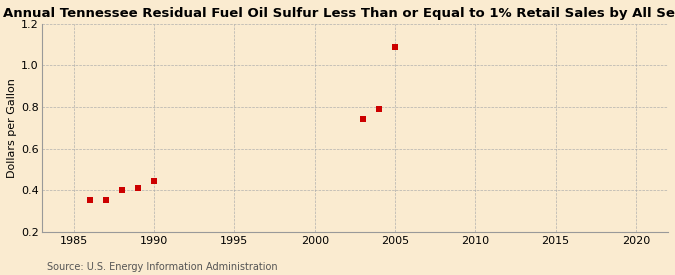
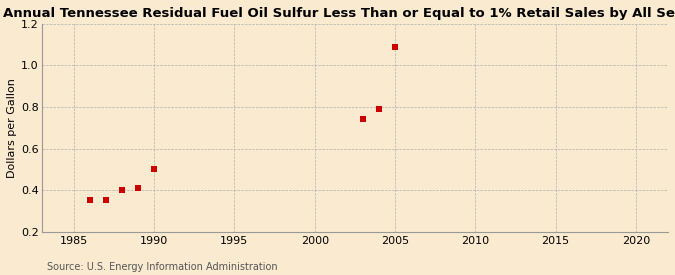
1990: 0.445 -> 0.500
